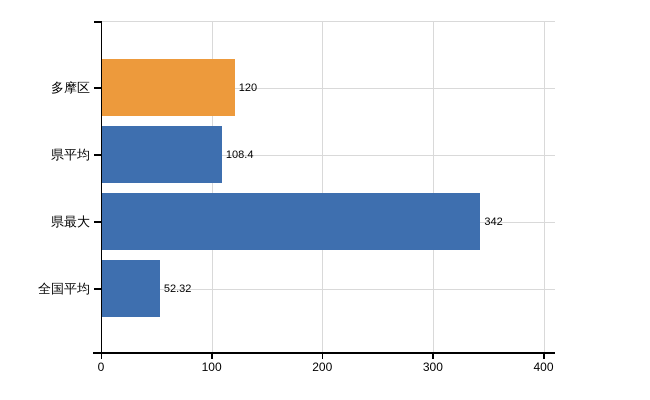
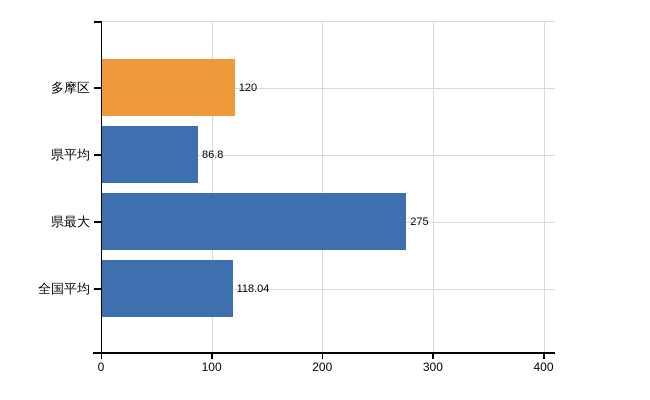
県平均: 108.4 -> 86.8
県最大: 342 -> 275
全国平均: 52.32 -> 118.04
